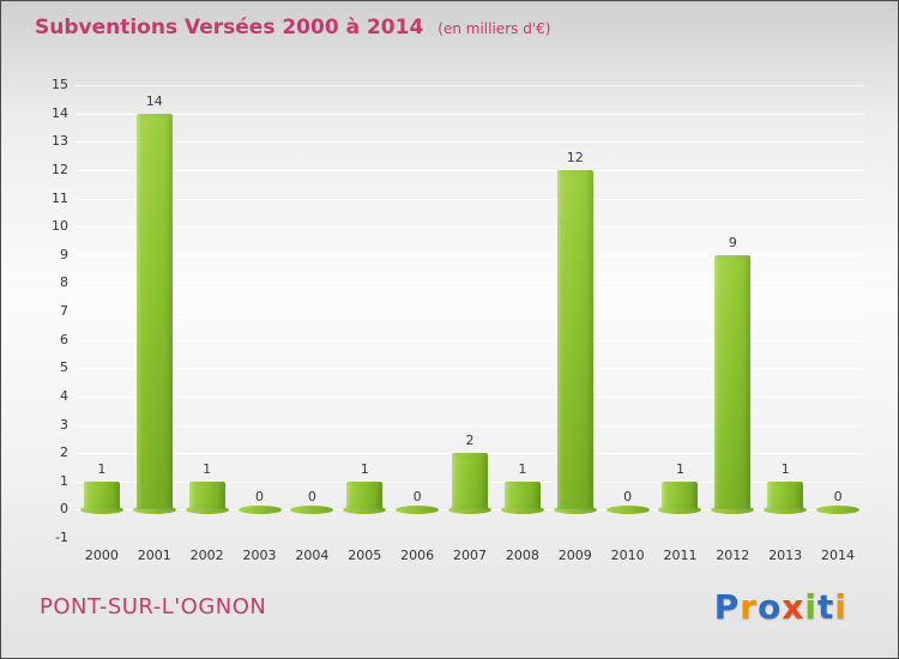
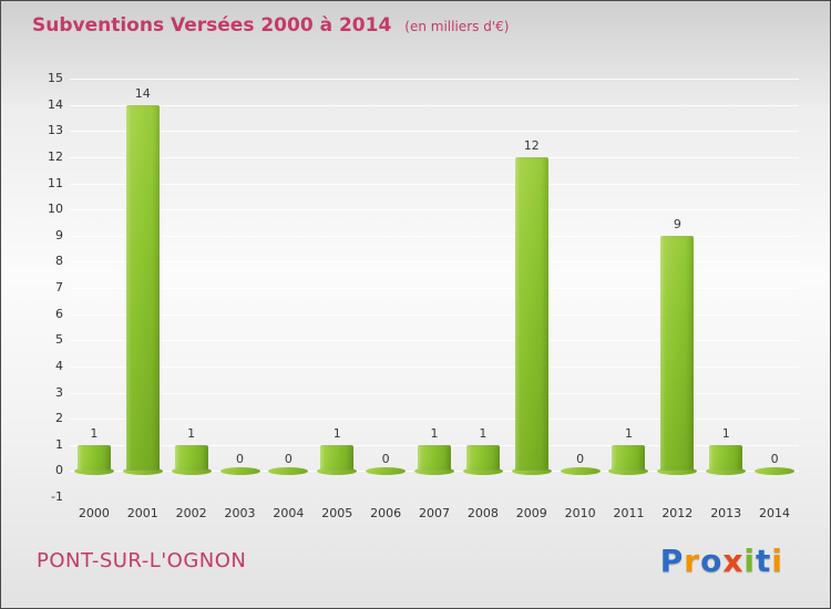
2007: 2 -> 1
